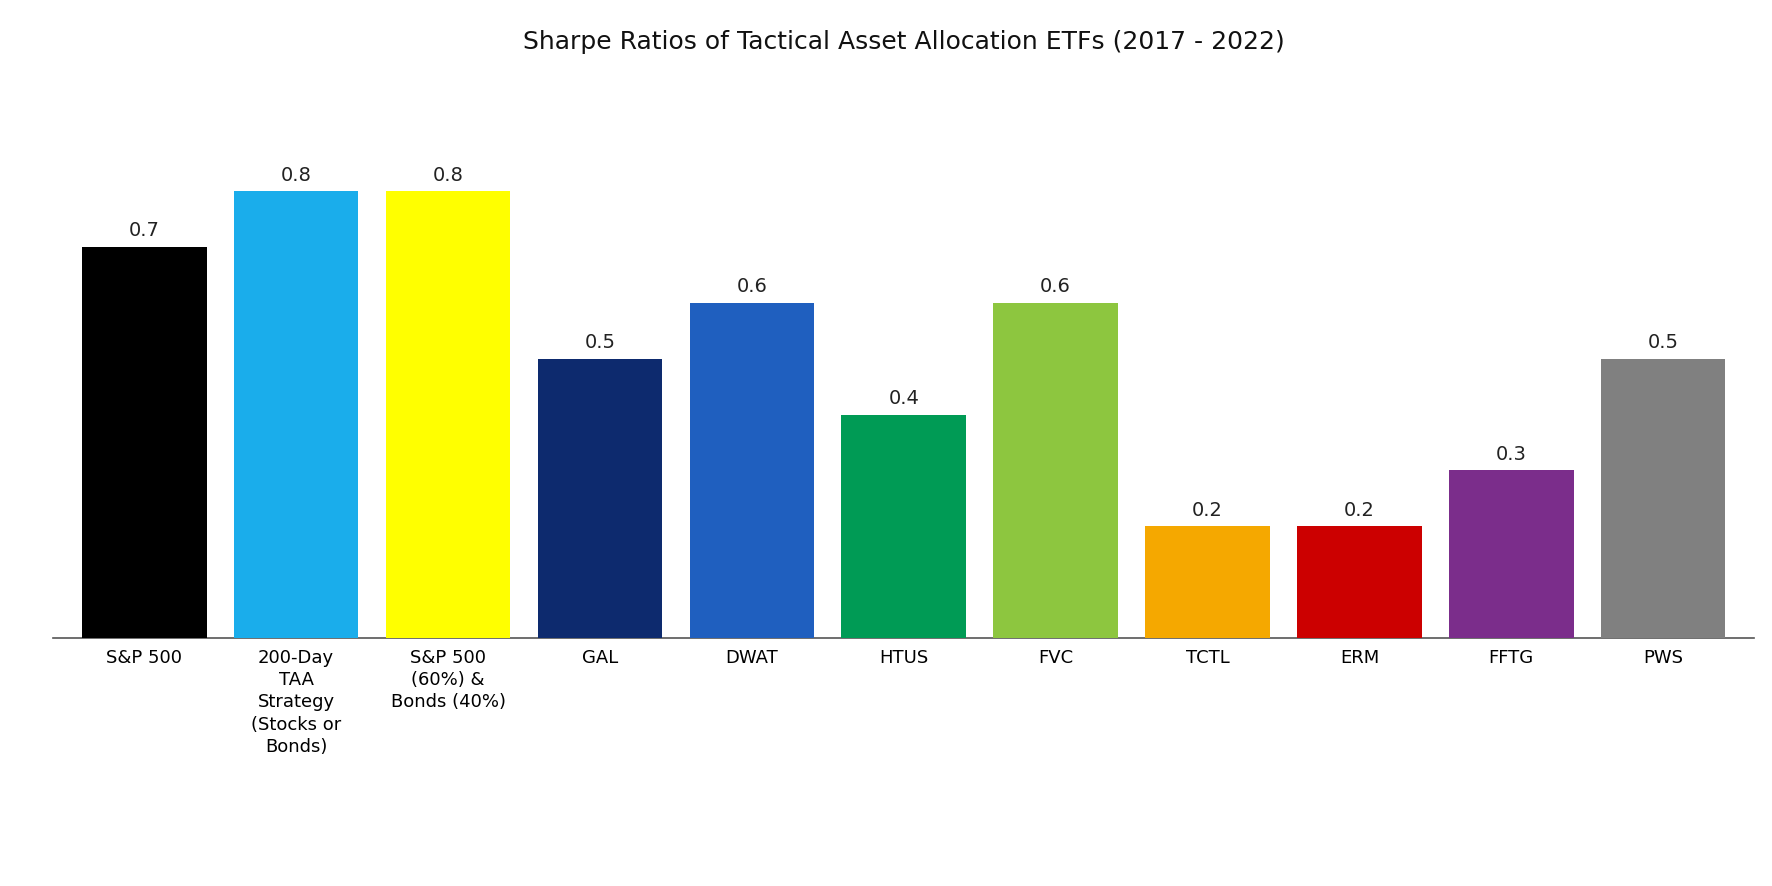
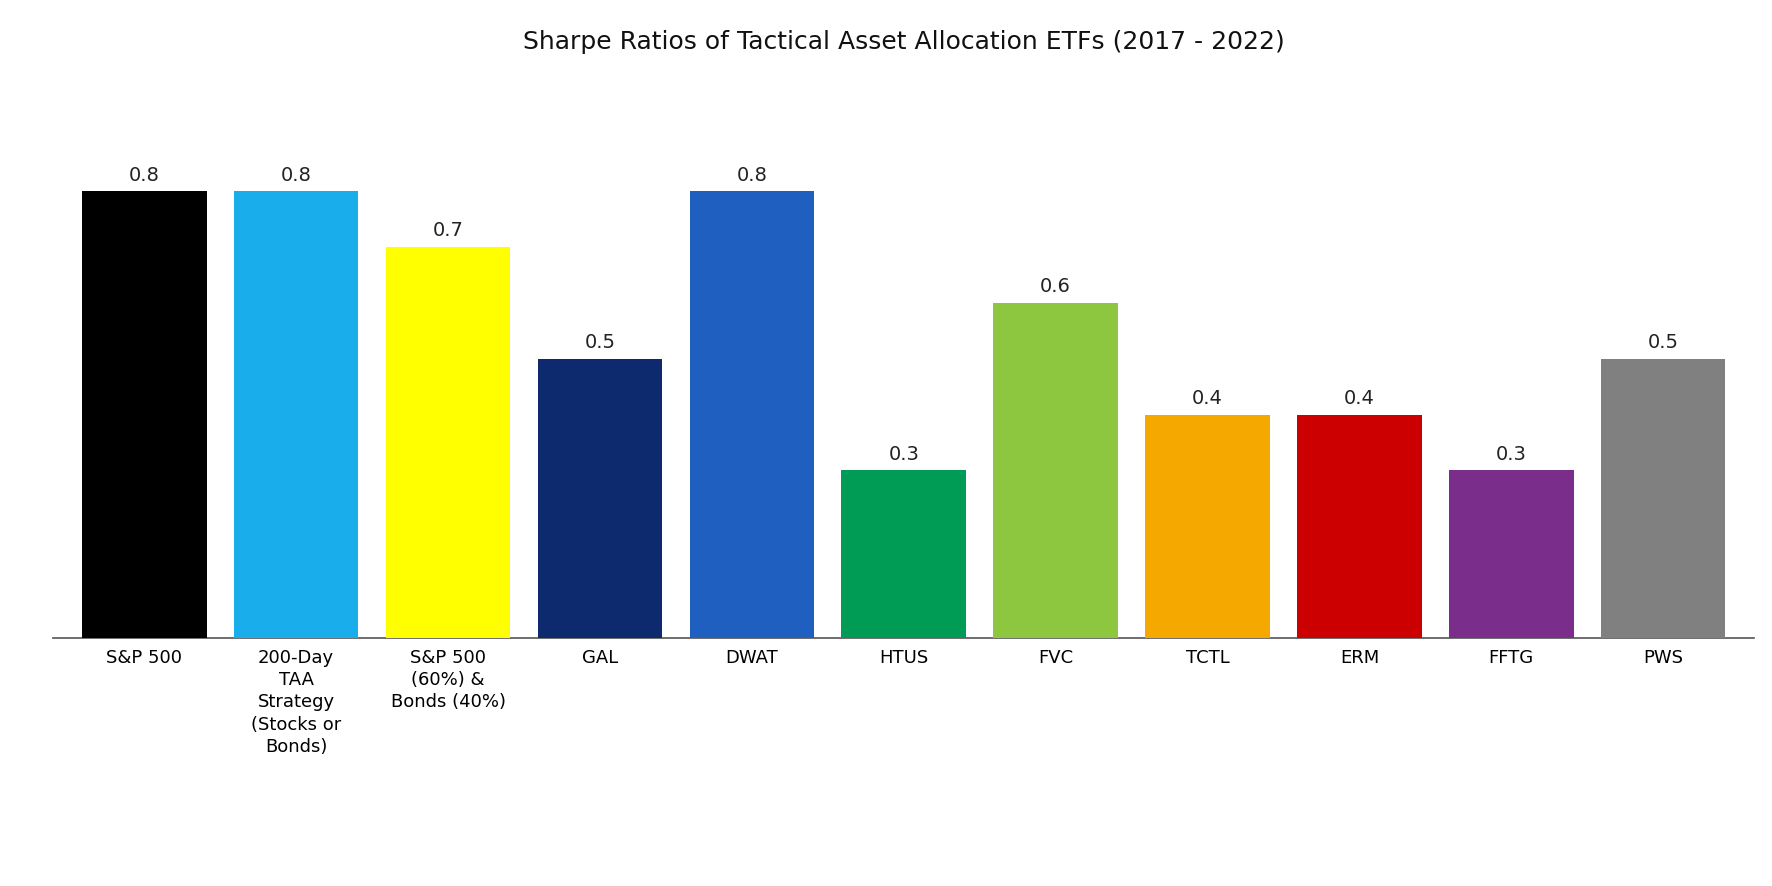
S&P 500: 0.7 -> 0.8
S&P 500 (60%) & Bonds (40%): 0.8 -> 0.7
DWAT: 0.6 -> 0.8
HTUS: 0.4 -> 0.3
TCTL: 0.2 -> 0.4
ERM: 0.2 -> 0.4
